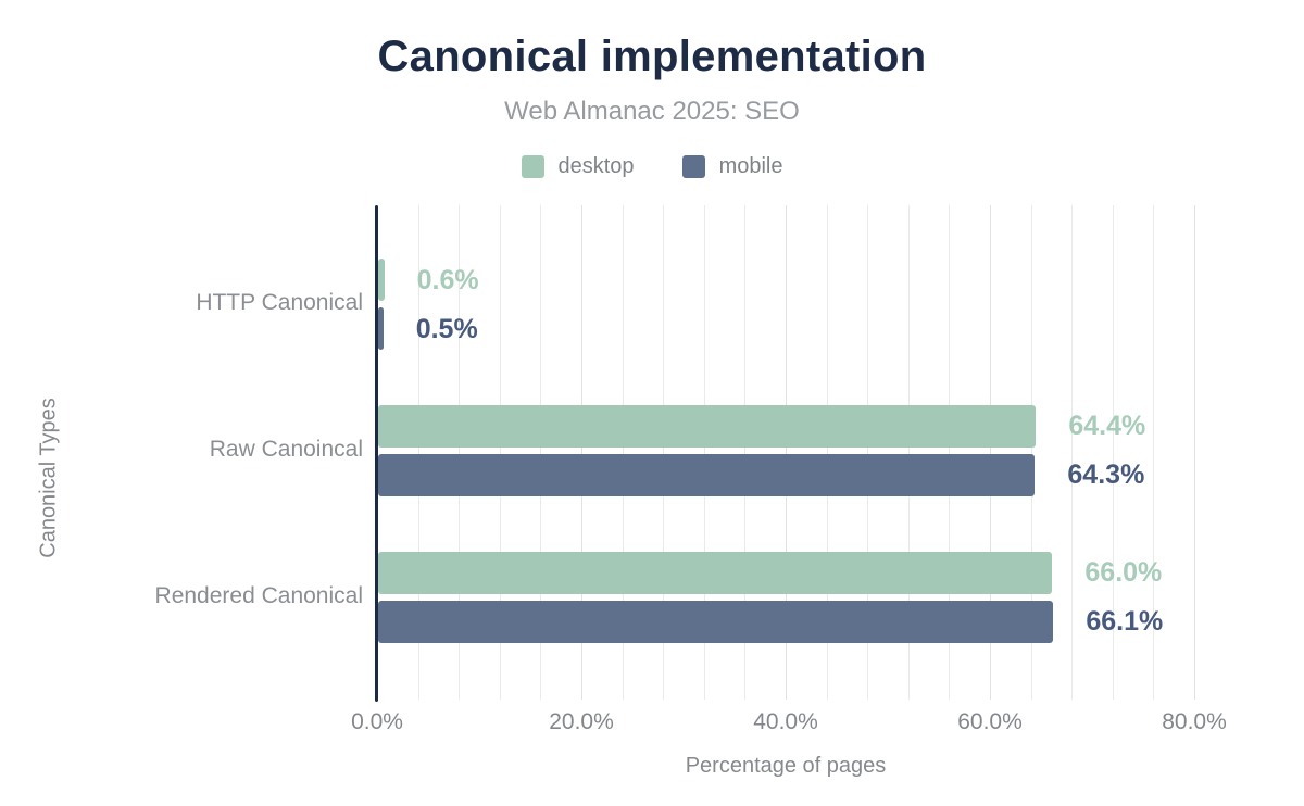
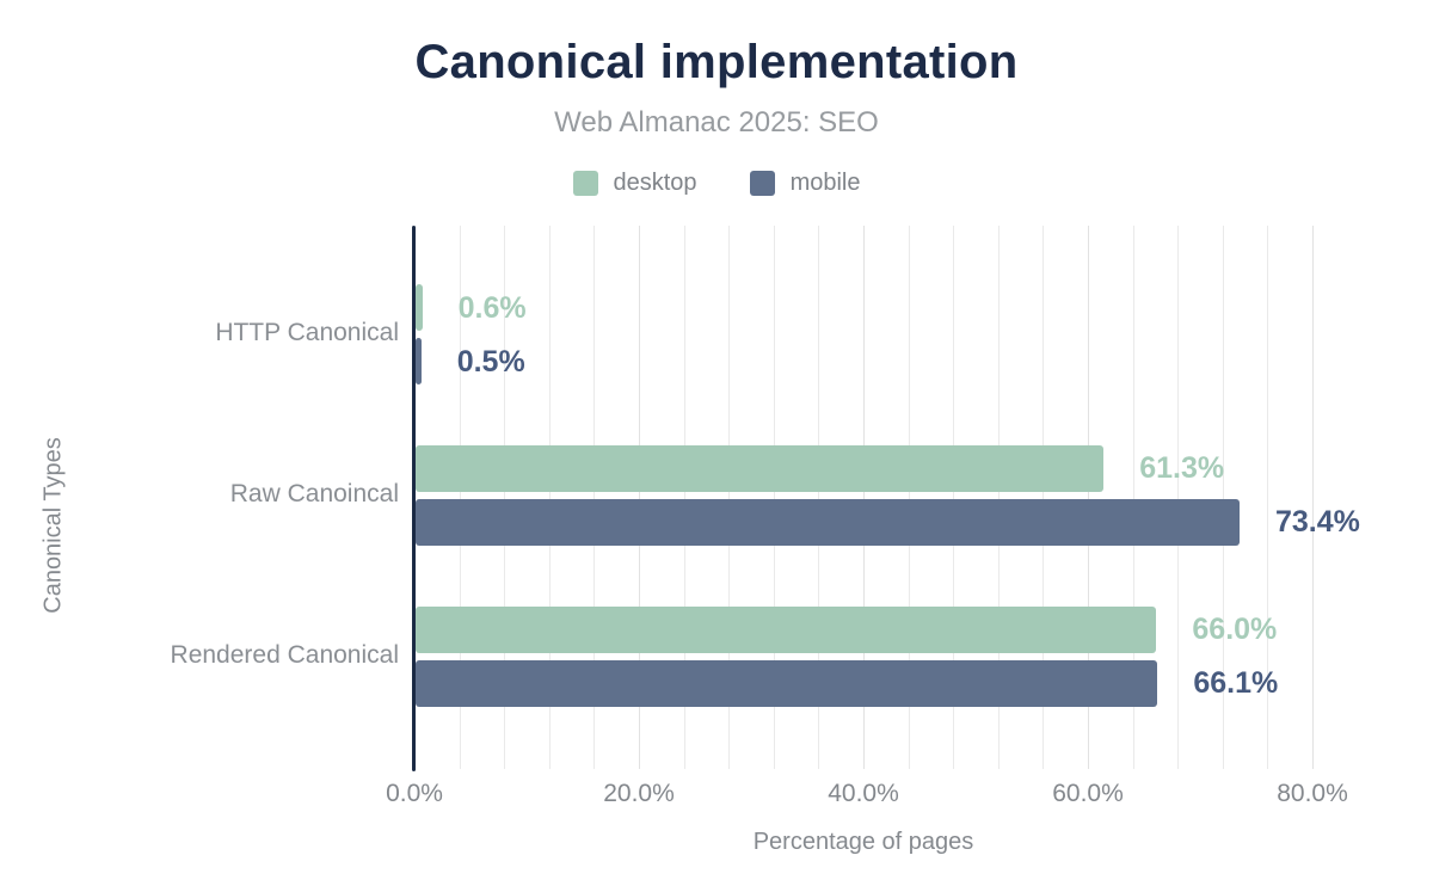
desktop/Raw Canoincal: 64.4% -> 61.3%
mobile/Raw Canoincal: 64.3% -> 73.4%
